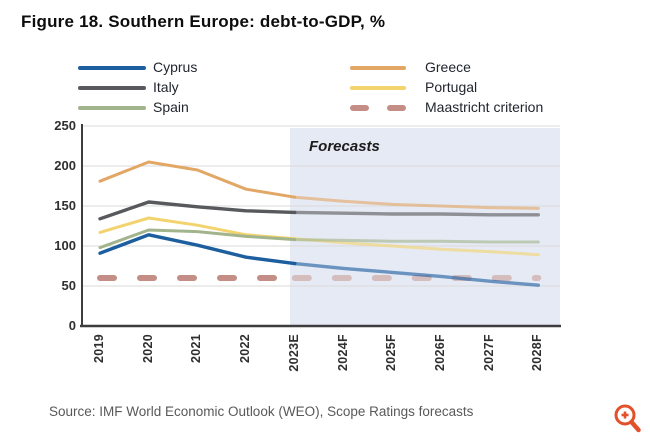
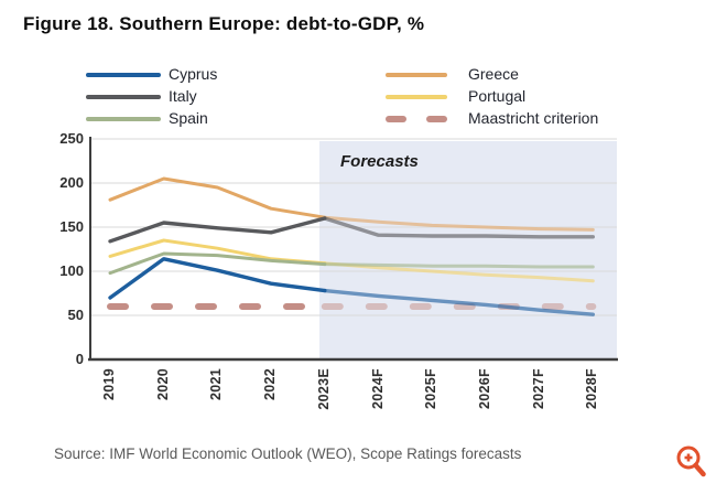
Cyprus/2019: 90 -> 70
Italy/2023E: 140 -> 160
